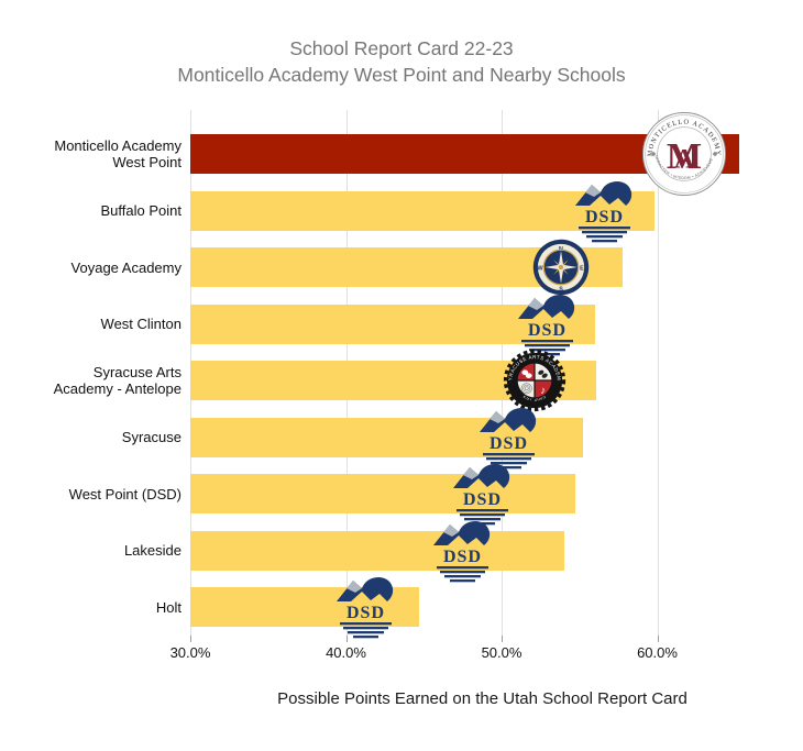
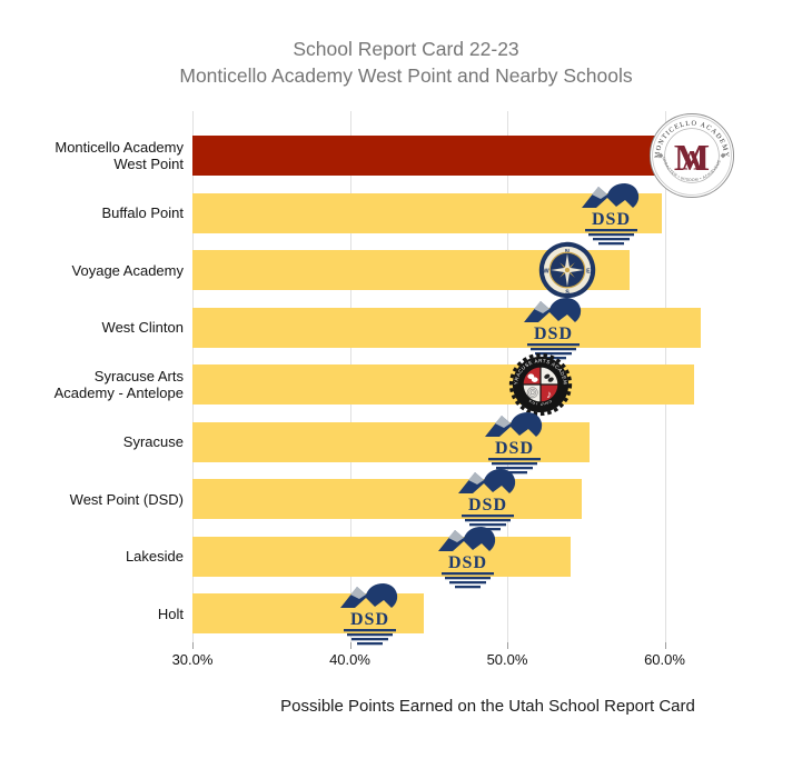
Monticello Academy West Point: 65.3% -> 62.5%
West Clinton: 56.0% -> 62.3%
Syracuse Arts Academy - Antelope: 56.1% -> 61.9%
